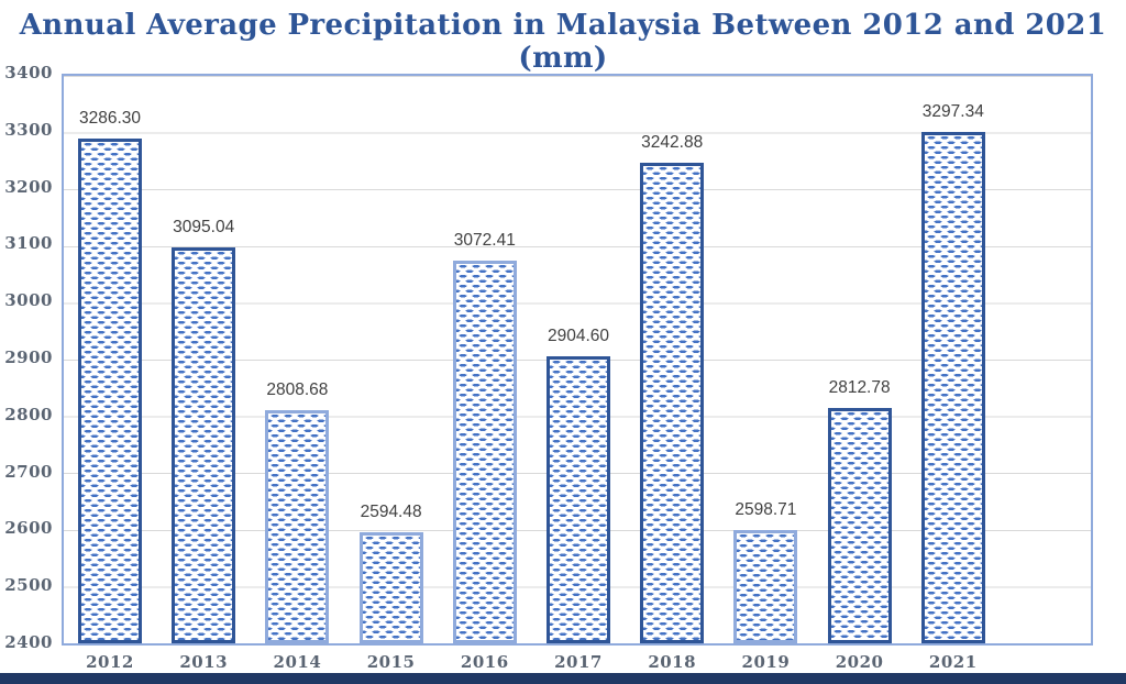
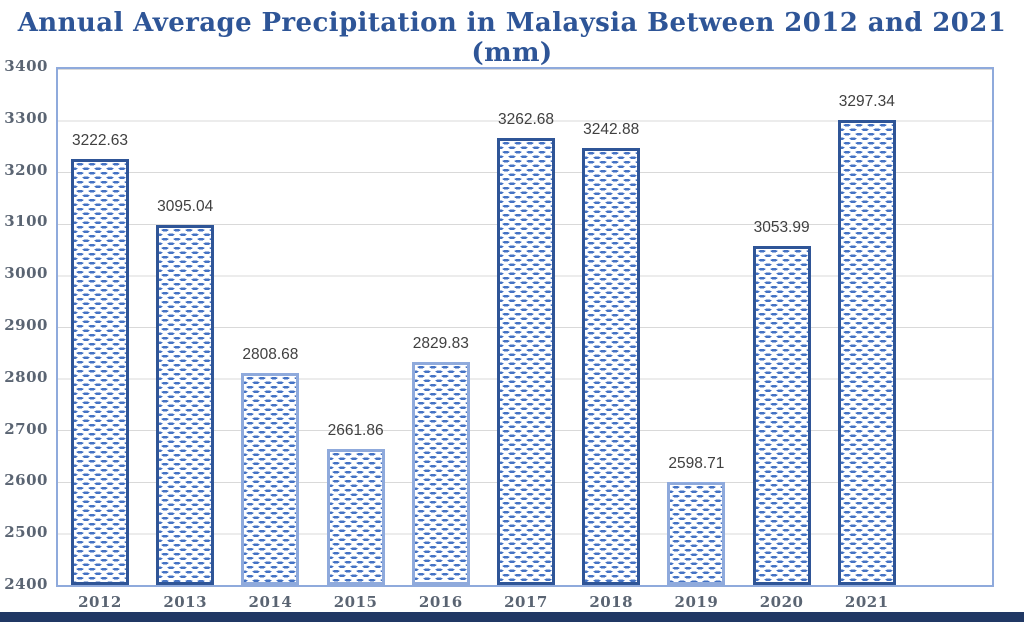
2012: 3286.30 -> 3222.63
2015: 2594.48 -> 2661.86
2016: 3072.41 -> 2829.83
2017: 2904.60 -> 3262.68
2020: 2812.78 -> 3053.99
